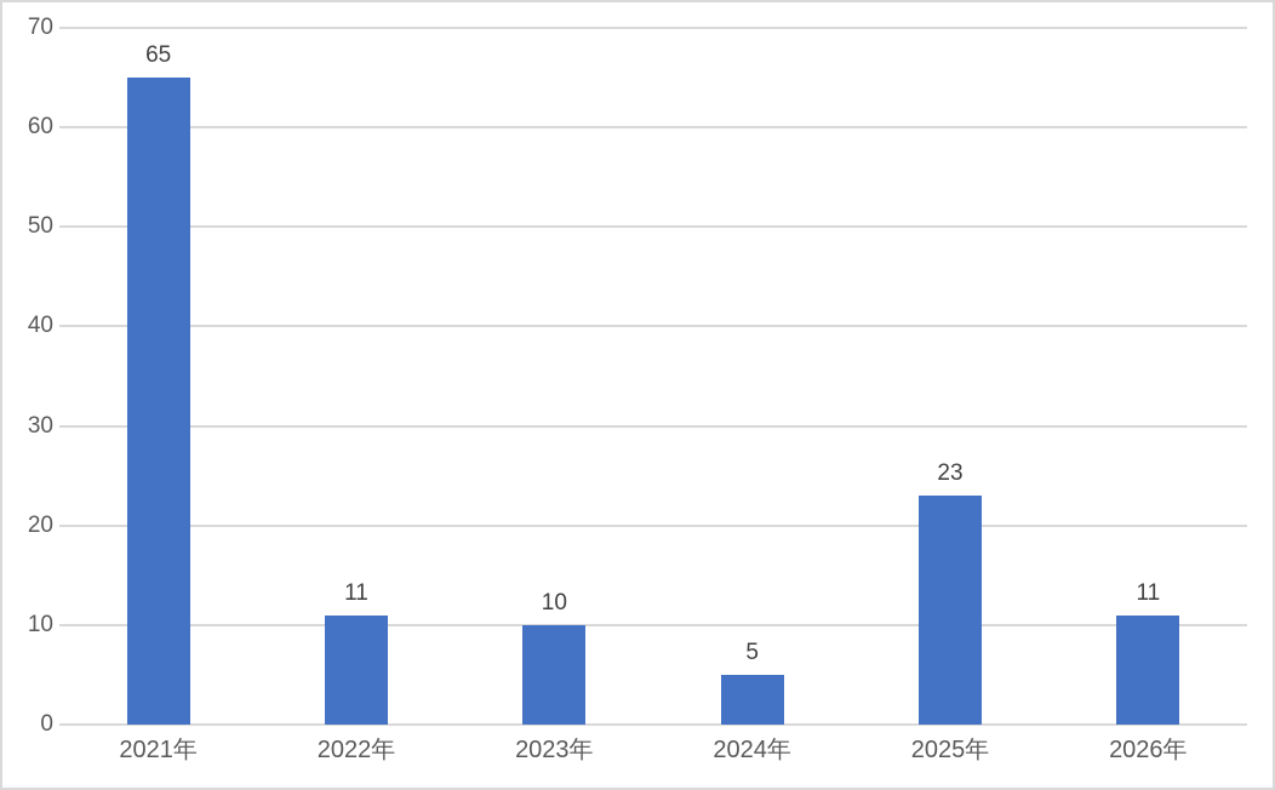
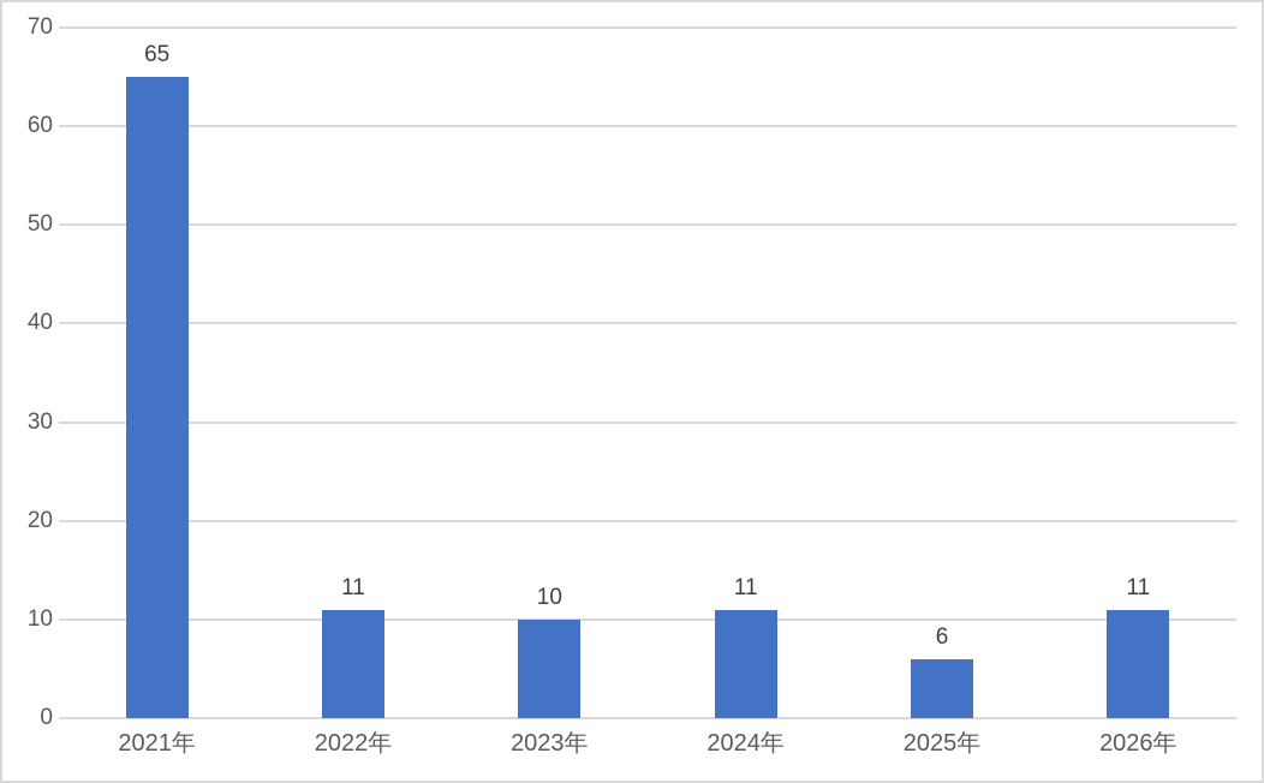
2024年: 5 -> 11
2025年: 23 -> 6
